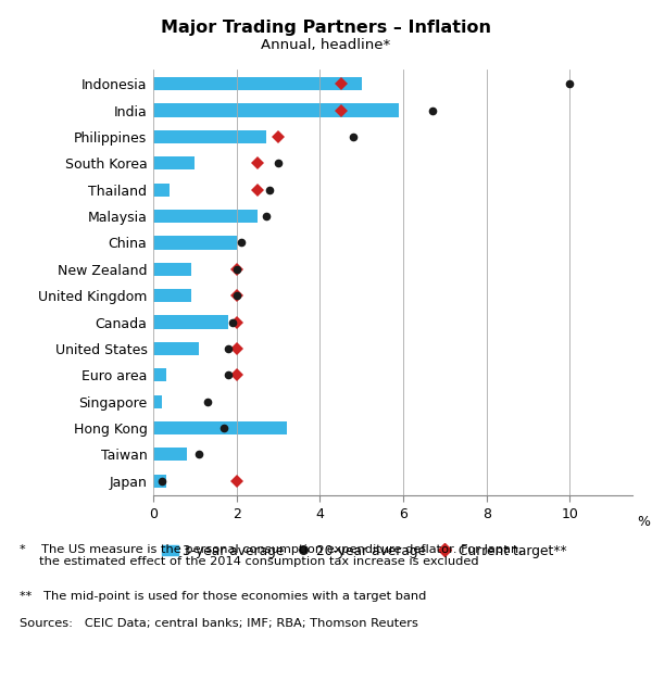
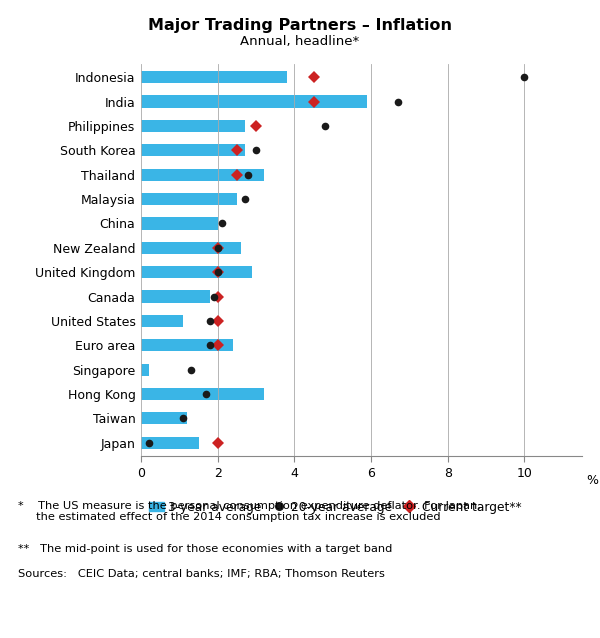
Indonesia: 5.0 -> 3.8
South Korea: 1.0 -> 2.7
Thailand: 0.4 -> 3.2
New Zealand: 0.9 -> 2.6
United Kingdom: 0.9 -> 2.9
Euro area: 0.3 -> 2.4
Taiwan: 0.8 -> 1.2
Japan: 0.3 -> 1.5
